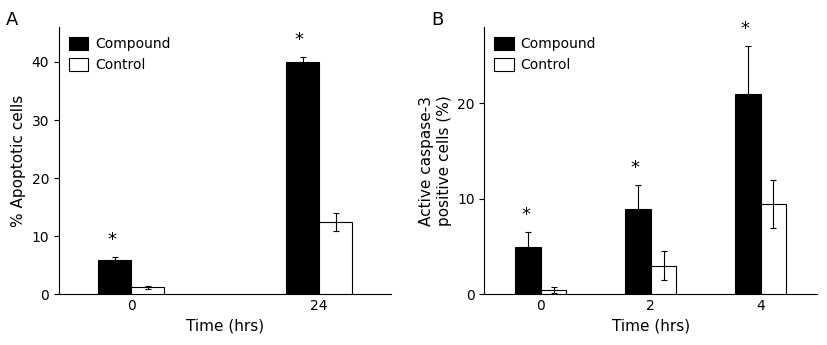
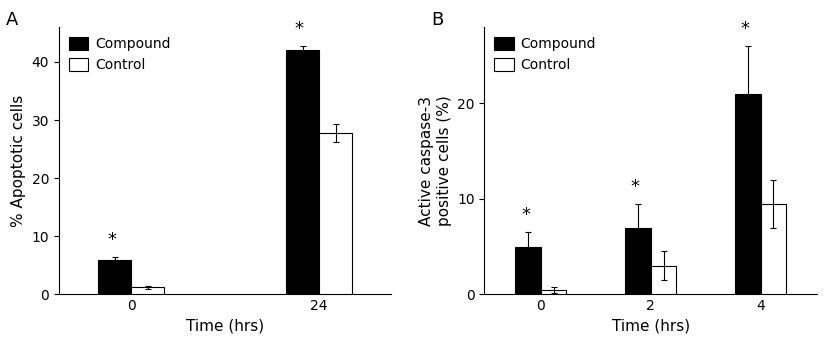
Compound/24: 40 -> 42
Control/24: 12.5 -> 27.8
Compound/2: 9 -> 7
